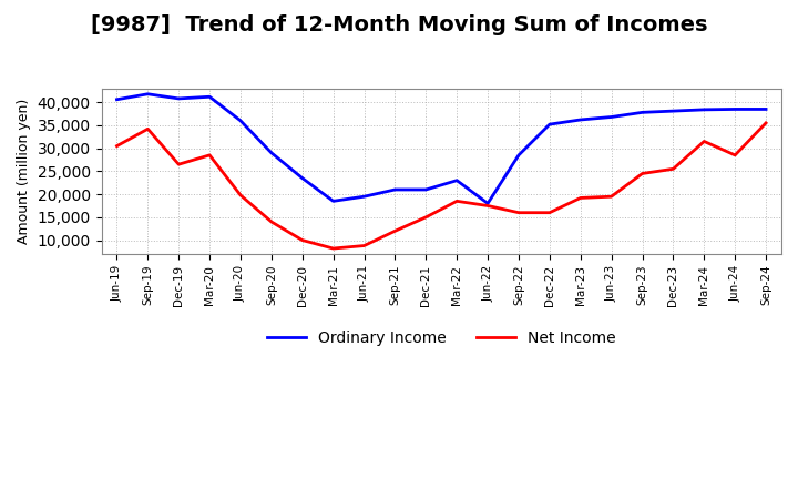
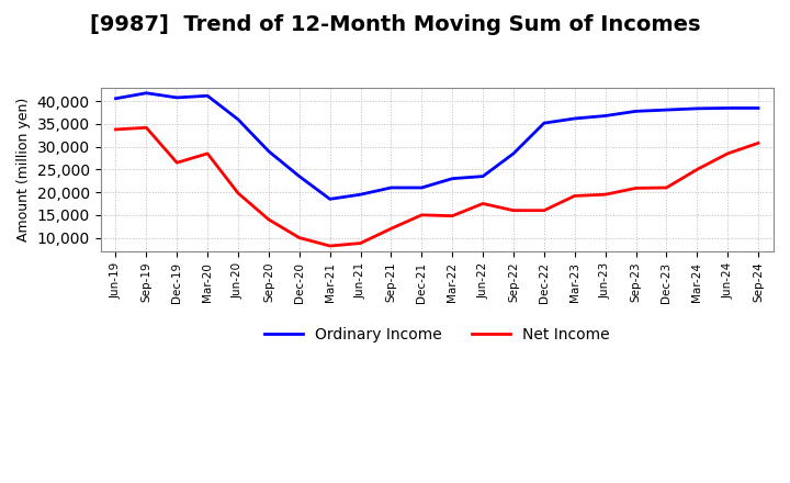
Net Income/Jun-19: 30,500 -> 33,800
Net Income/Mar-22: 18,500 -> 14,800
Ordinary Income/Jun-22: 18,000 -> 23,500
Net Income/Sep-23: 24,500 -> 20,900
Net Income/Dec-23: 25,500 -> 21,000
Net Income/Mar-24: 31,500 -> 25,000
Net Income/Sep-24: 35,500 -> 30,800
